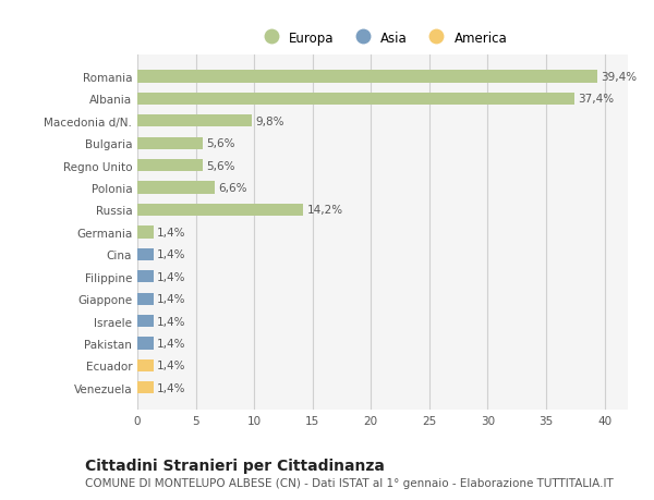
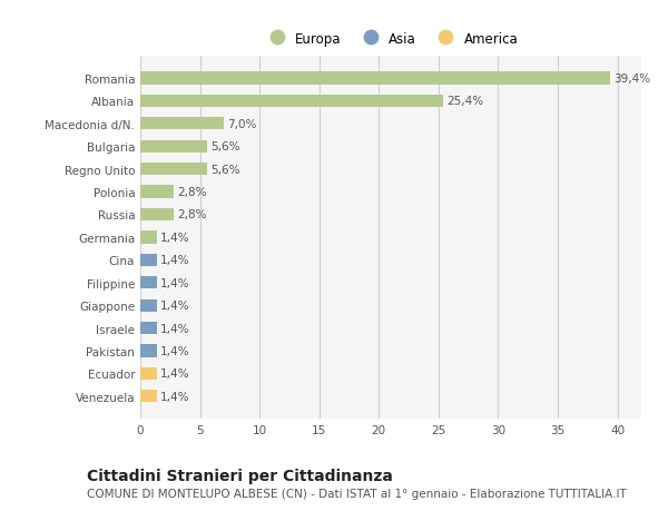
Albania: 37,4% -> 25,4%
Macedonia d/N.: 9,8% -> 7,0%
Polonia: 6,6% -> 2,8%
Russia: 14,2% -> 2,8%
